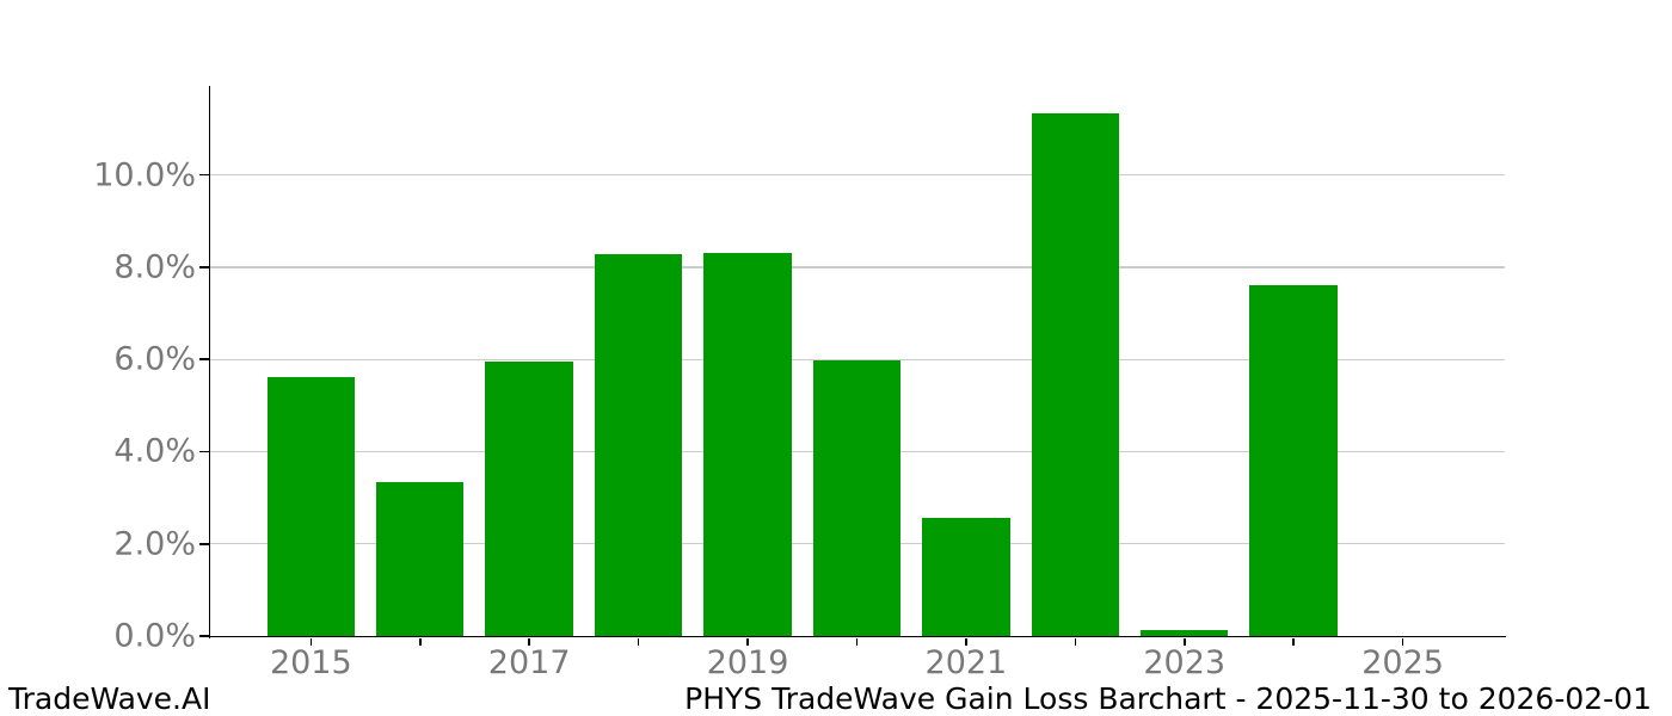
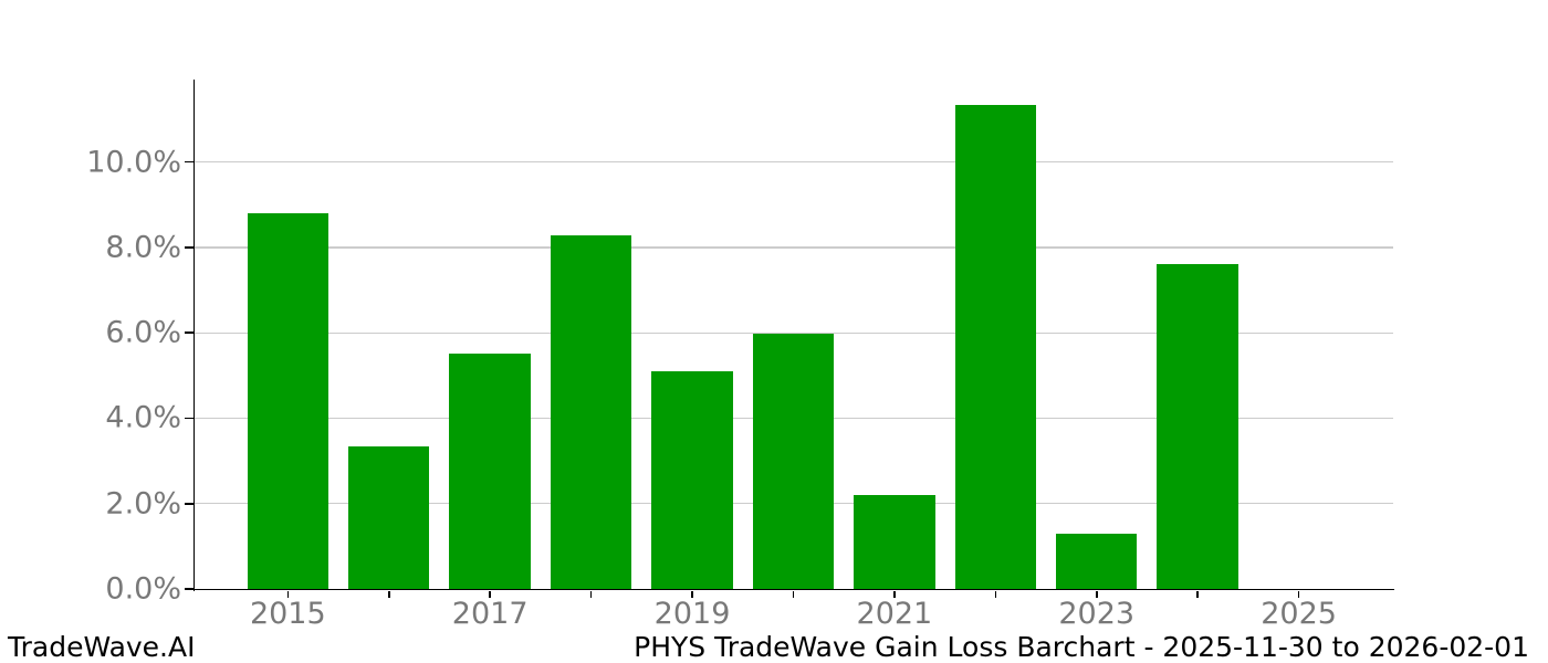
2015: 5.6% -> 8.8%
2017: 6.0% -> 5.5%
2019: 8.3% -> 5.1%
2021: 2.6% -> 2.2%
2023: 0.1% -> 1.3%
